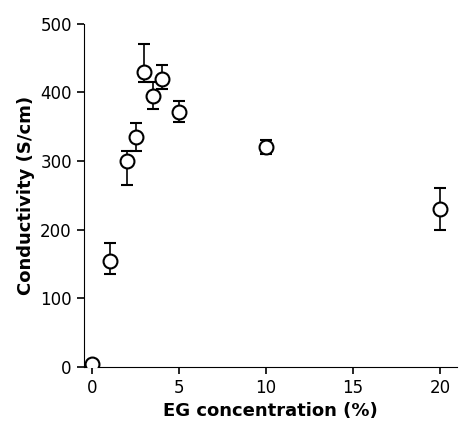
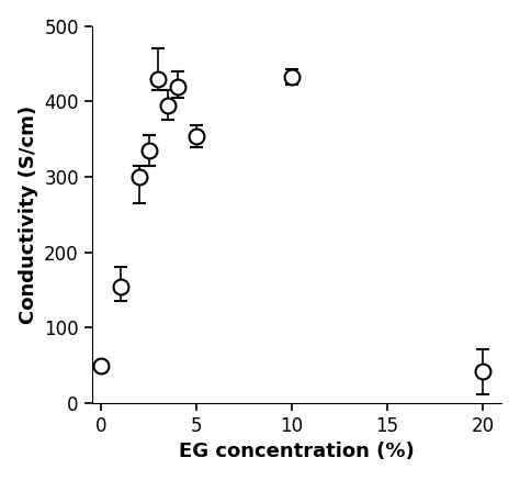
0: 5 -> 50
5: 372 -> 354
10: 320 -> 432
20: 230 -> 42
